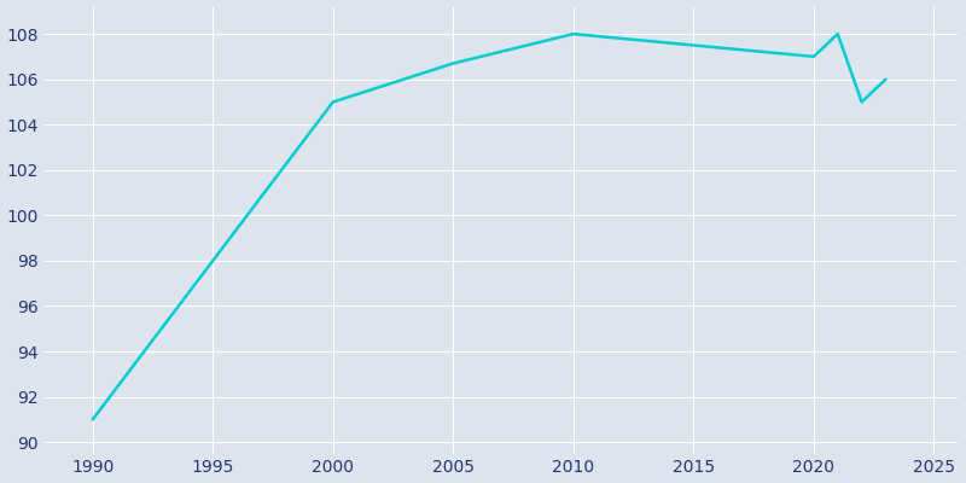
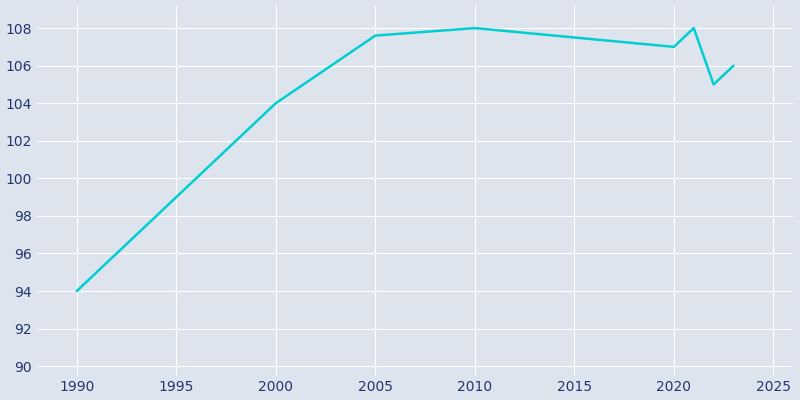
1990: 91.0 -> 94.0
2000: 105.0 -> 104.0
2005: 106.7 -> 107.6
